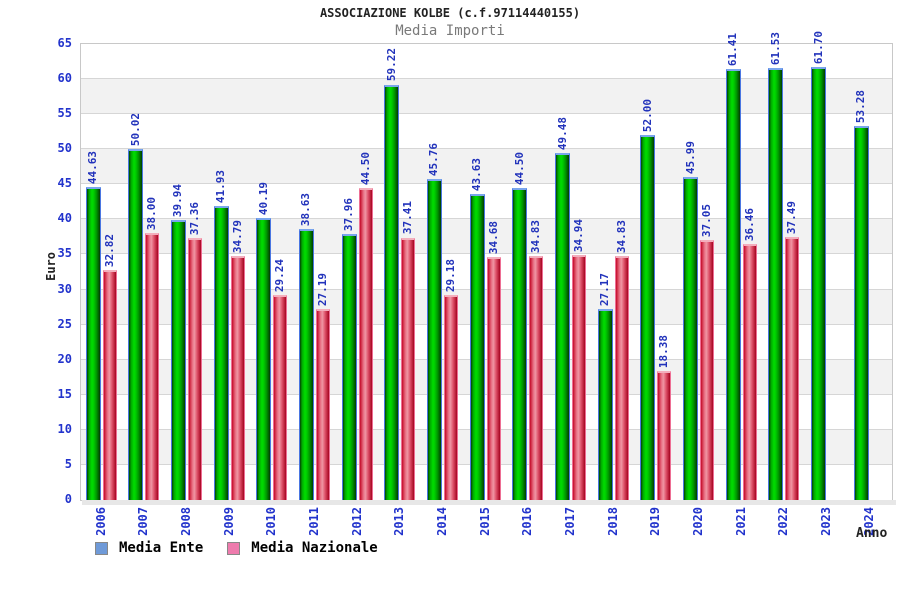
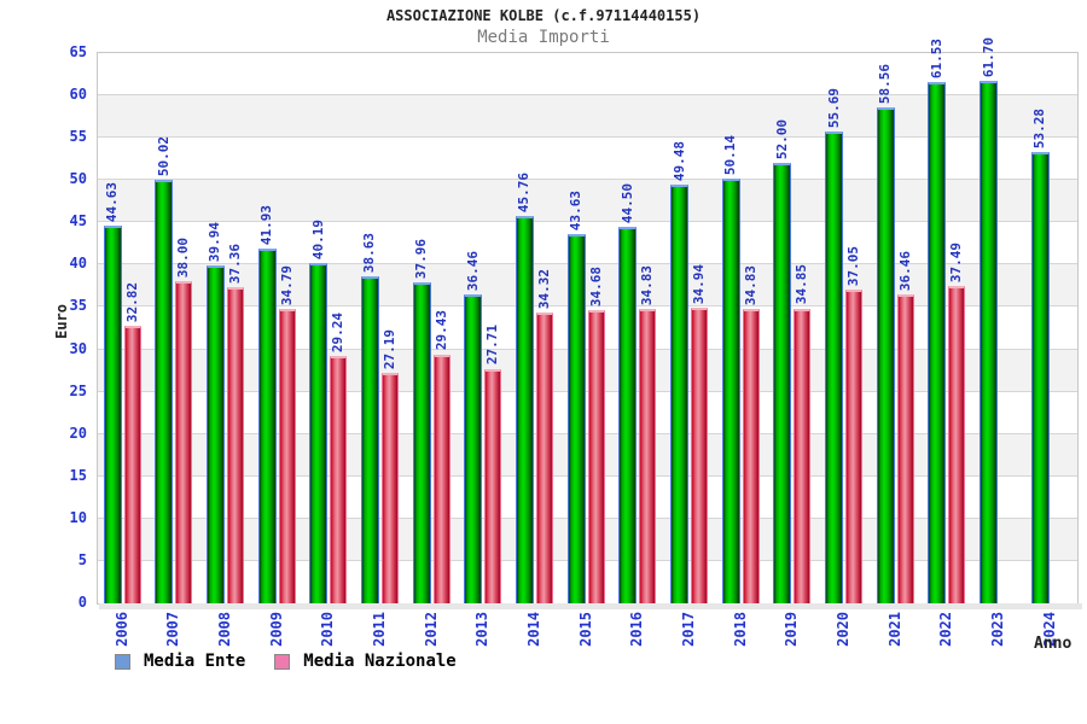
Media Nazionale/2012: 44.50 -> 29.43
Media Ente/2013: 59.22 -> 36.46
Media Nazionale/2013: 37.41 -> 27.71
Media Nazionale/2014: 29.18 -> 34.32
Media Ente/2018: 27.17 -> 50.14
Media Nazionale/2019: 18.38 -> 34.85
Media Ente/2020: 45.99 -> 55.69
Media Ente/2021: 61.41 -> 58.56
